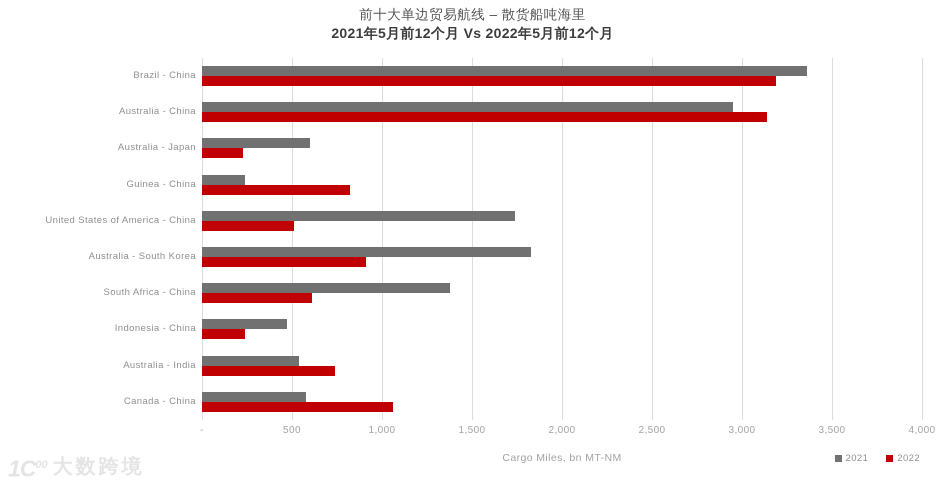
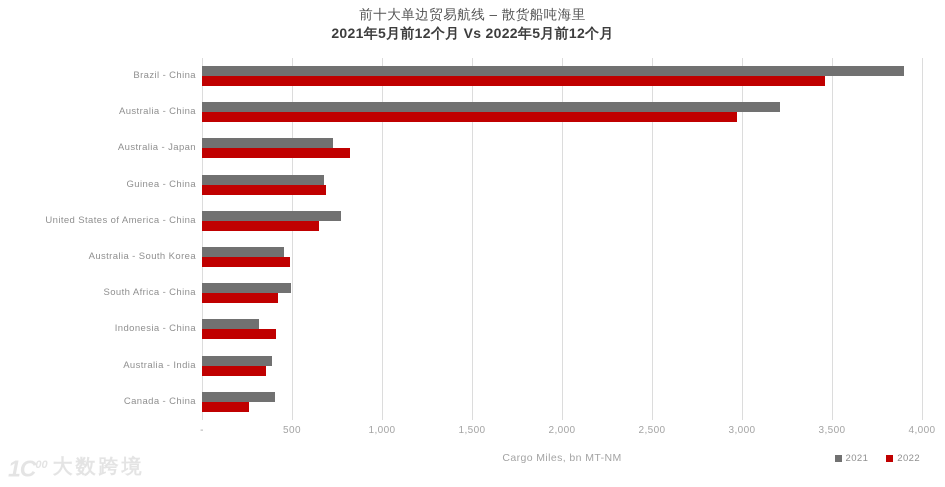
2021/Brazil - China: 3360 -> 3900
2022/Brazil - China: 3190 -> 3460
2021/Australia - China: 2950 -> 3210
2022/Australia - China: 3140 -> 2970
2021/Australia - Japan: 600 -> 730
2022/Australia - Japan: 230 -> 820
2021/Guinea - China: 240 -> 680
2022/Guinea - China: 820 -> 690
2021/United States of America - China: 1740 -> 770
2022/United States of America - China: 510 -> 650
2021/Australia - South Korea: 1830 -> 460
2022/Australia - South Korea: 910 -> 490
2021/South Africa - China: 1380 -> 500
2022/South Africa - China: 610 -> 420
2021/Indonesia - China: 470 -> 320
2022/Indonesia - China: 240 -> 410
2021/Australia - India: 540 -> 390
2022/Australia - India: 740 -> 360
2021/Canada - China: 580 -> 400
2022/Canada - China: 1060 -> 260
